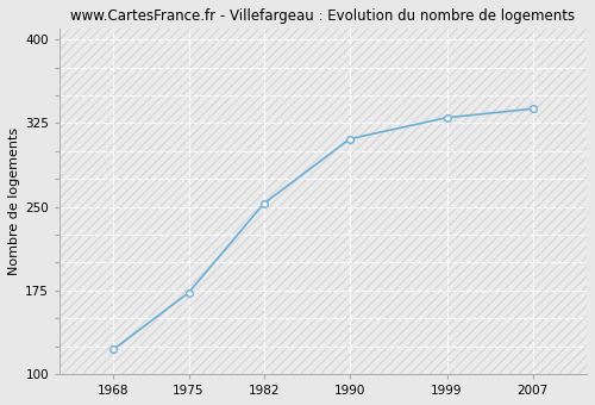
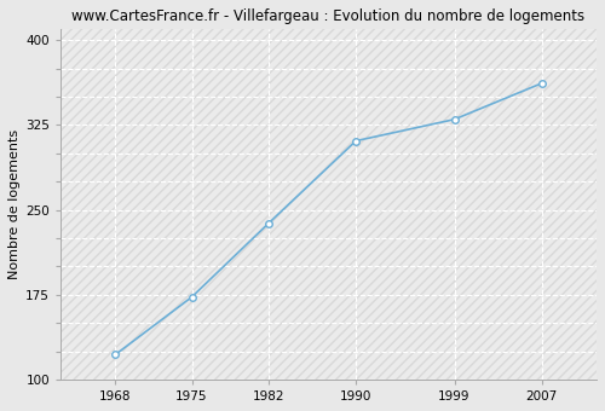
1982: 253 -> 238
2007: 338 -> 362
